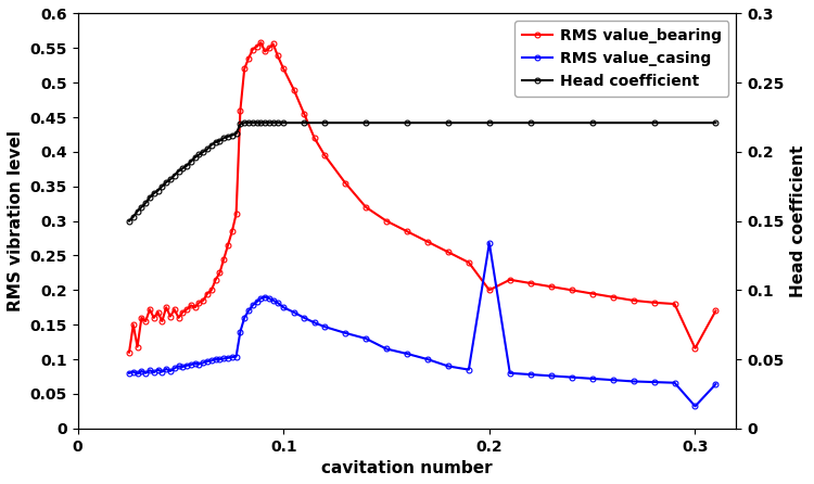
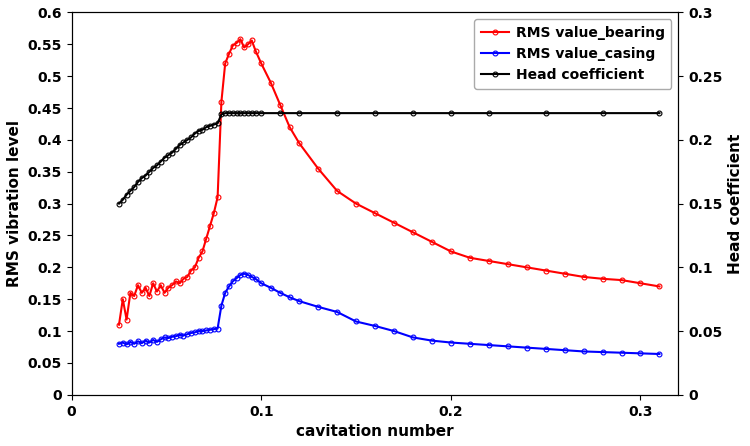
RMS value_bearing/0.2: 0.200 -> 0.225
RMS value_casing/0.2: 0.268 -> 0.082
RMS value_bearing/0.3: 0.116 -> 0.175
RMS value_casing/0.3: 0.032 -> 0.065
